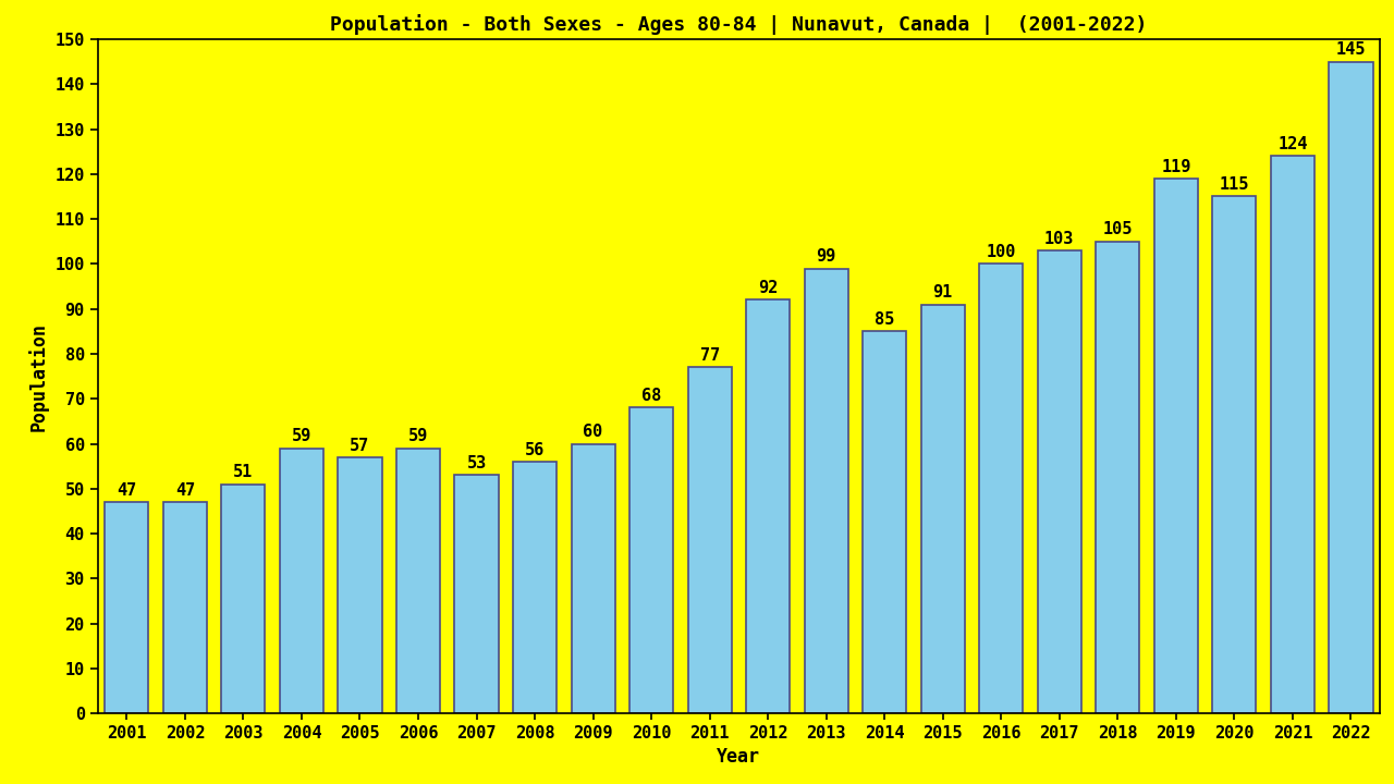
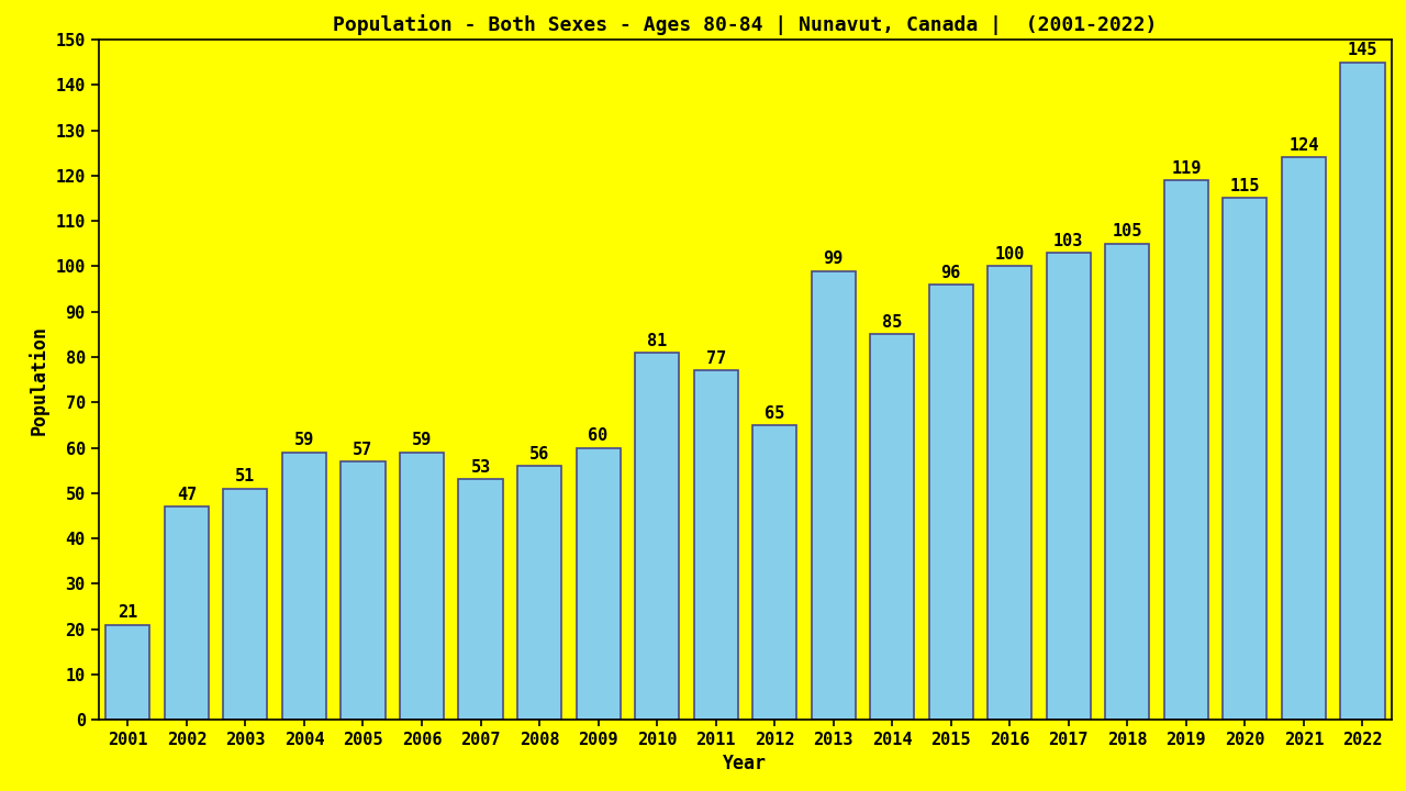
2001: 47 -> 21
2010: 68 -> 81
2012: 92 -> 65
2015: 91 -> 96
